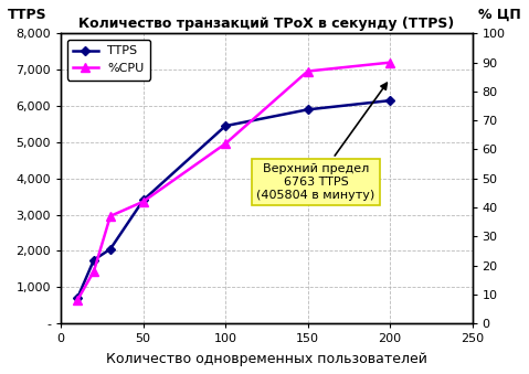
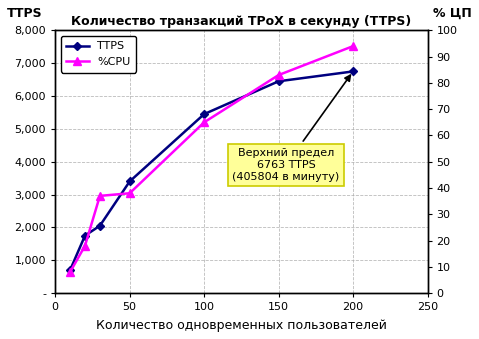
%CPU/50: 42 -> 38
%CPU/100: 62 -> 65
TTPS/150: 5,900 -> 6,450
%CPU/150: 87 -> 83
TTPS/200: 6,150 -> 6,750
%CPU/200: 90 -> 94
